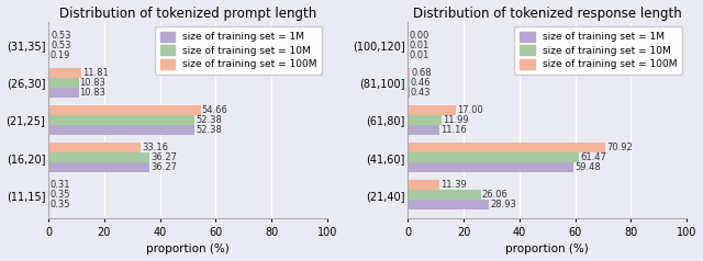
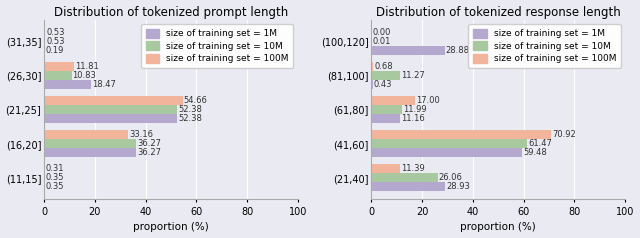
Distribution of tokenized prompt length/size of training set = 1M/(26,30]: 10.83 -> 18.47
Distribution of tokenized response length/size of training set = 1M/(100,120]: 0.01 -> 28.88
Distribution of tokenized response length/size of training set = 10M/(81,100]: 0.46 -> 11.27
